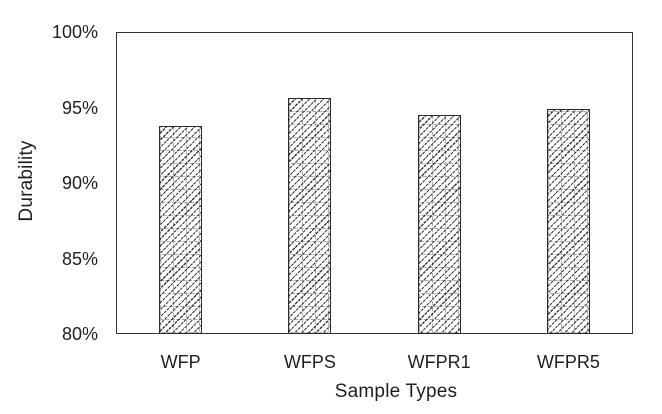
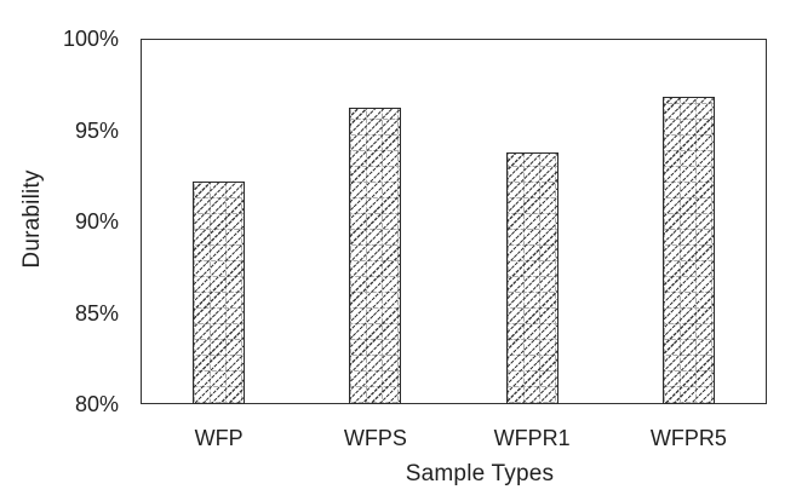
WFP: 93.8% -> 92.2%
WFPS: 95.6% -> 96.2%
WFPR1: 94.5% -> 93.8%
WFPR5: 94.9% -> 96.8%
